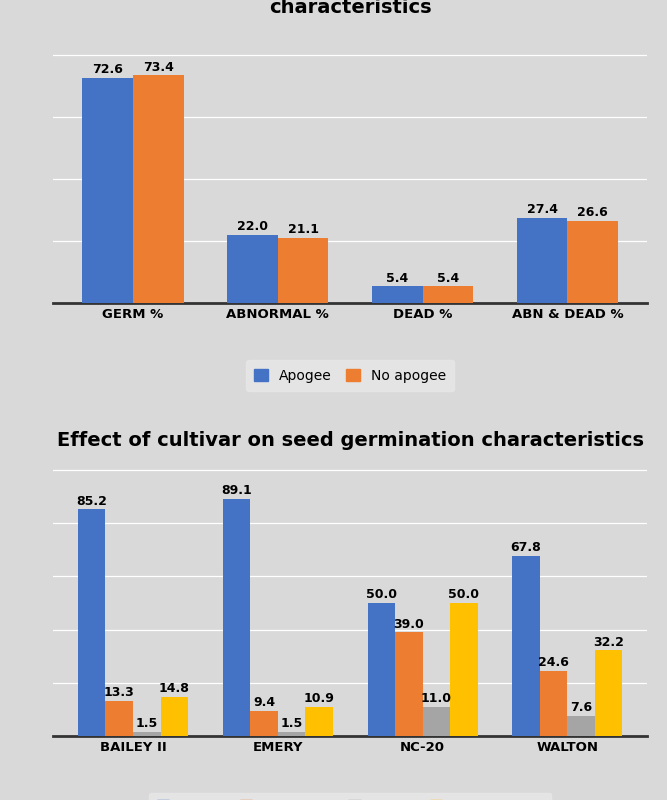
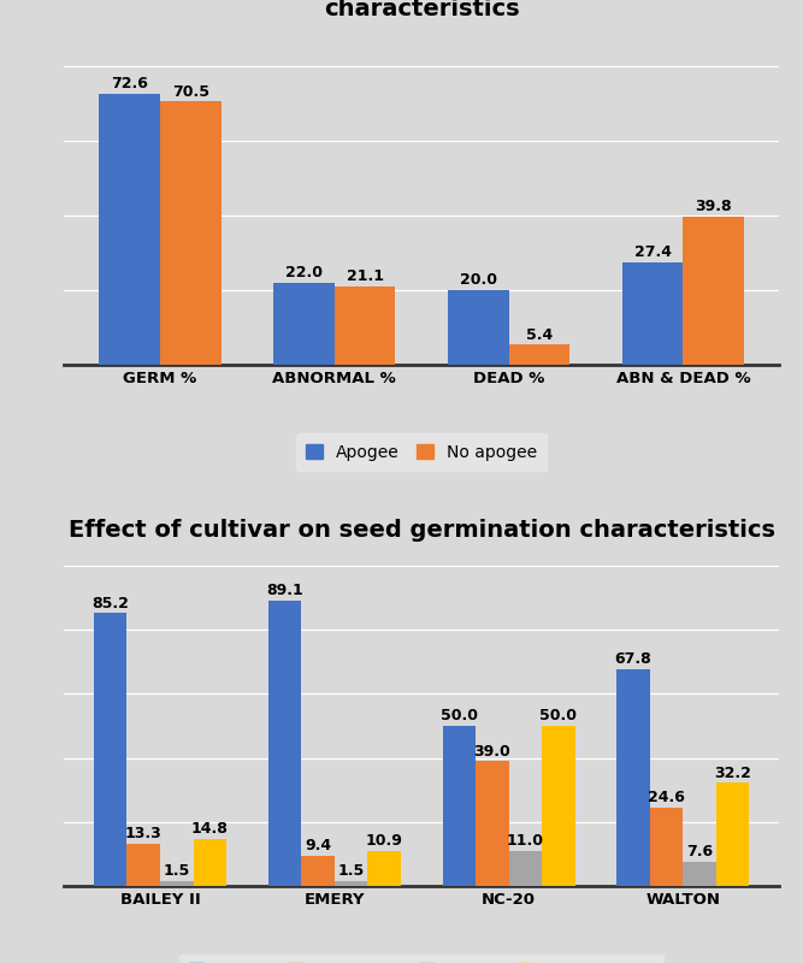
No apogee/GERM %: 73.4 -> 70.5
Apogee/DEAD %: 5.4 -> 20.0
No apogee/ABN & DEAD %: 26.6 -> 39.8
